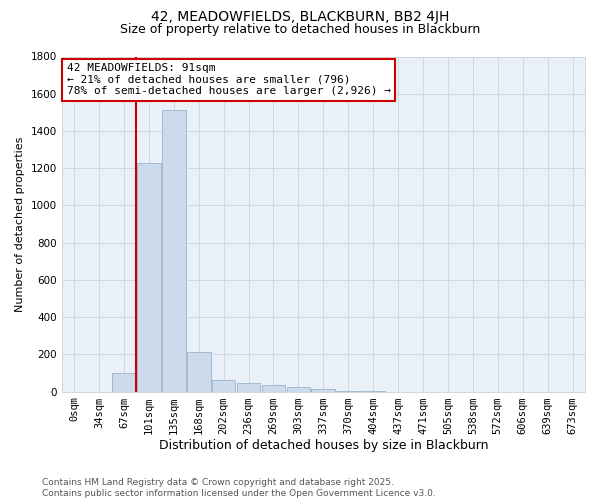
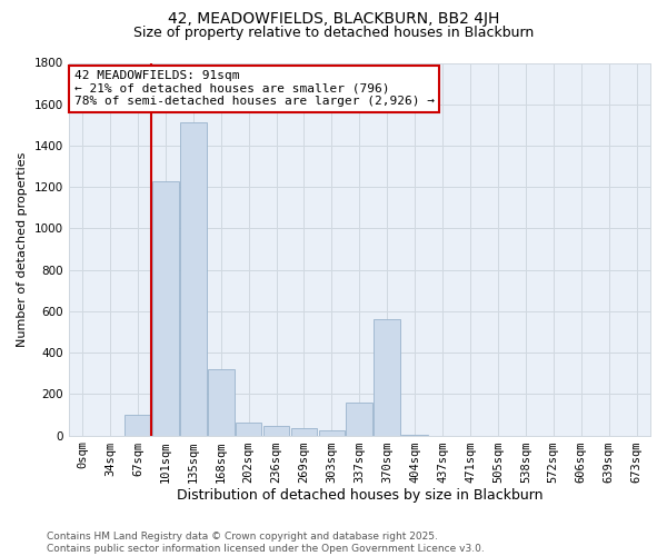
168sqm: 210 -> 320
337sqm: 20 -> 160
370sqm: 0 -> 560
